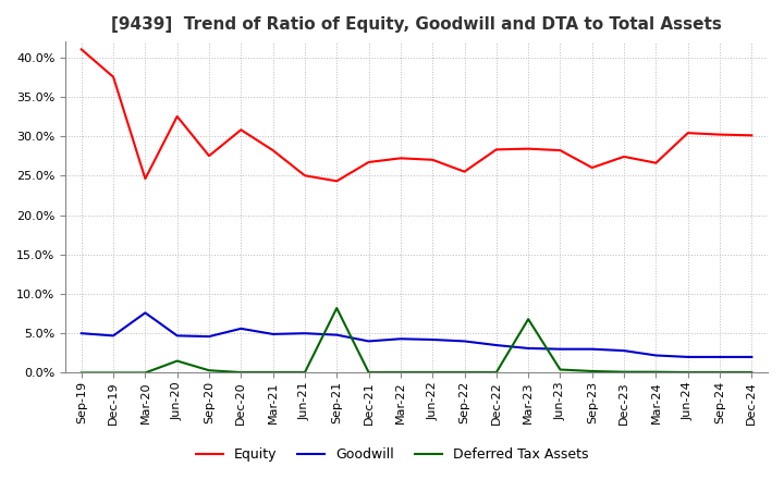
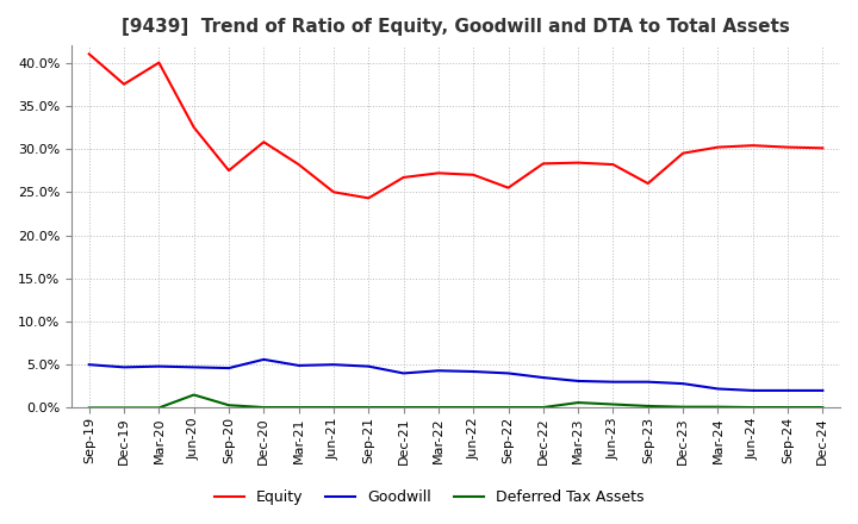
Equity/Mar-20: 24.6% -> 40.0%
Goodwill/Mar-20: 7.6% -> 4.8%
Deferred Tax Assets/Sep-21: 8.2% -> 0.1%
Deferred Tax Assets/Mar-23: 6.8% -> 0.6%
Equity/Dec-23: 27.4% -> 29.5%
Equity/Mar-24: 26.6% -> 30.2%
